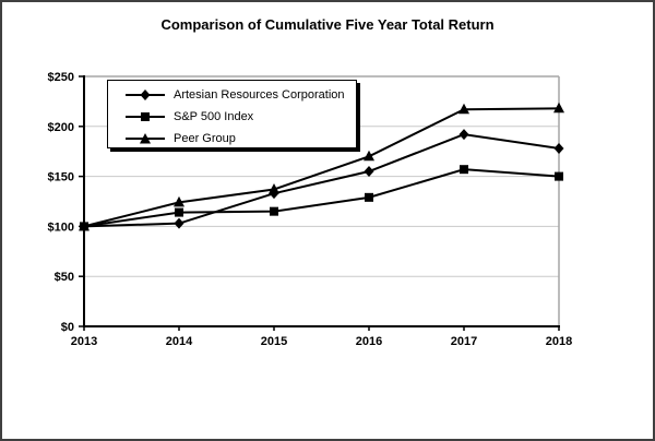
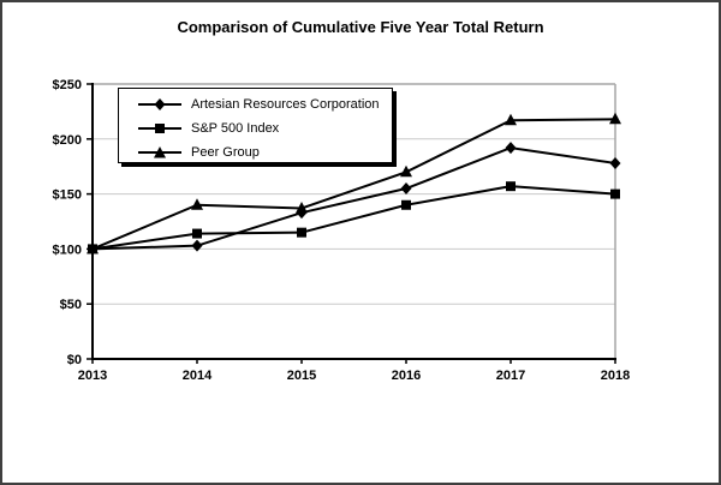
Peer Group/2014: $120 -> $140
S&P 500 Index/2016: $130 -> $140
